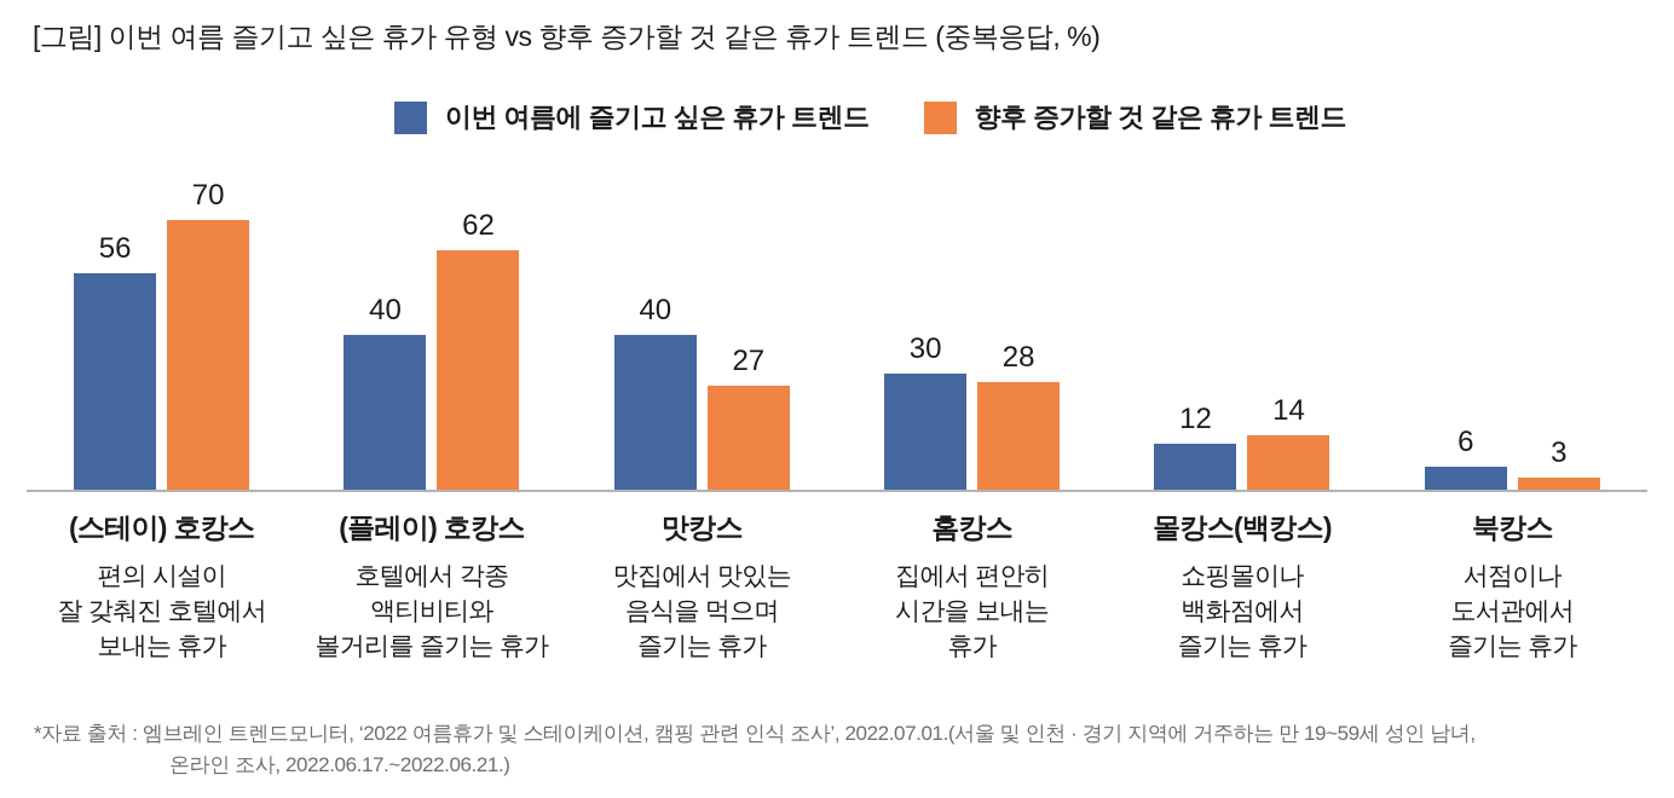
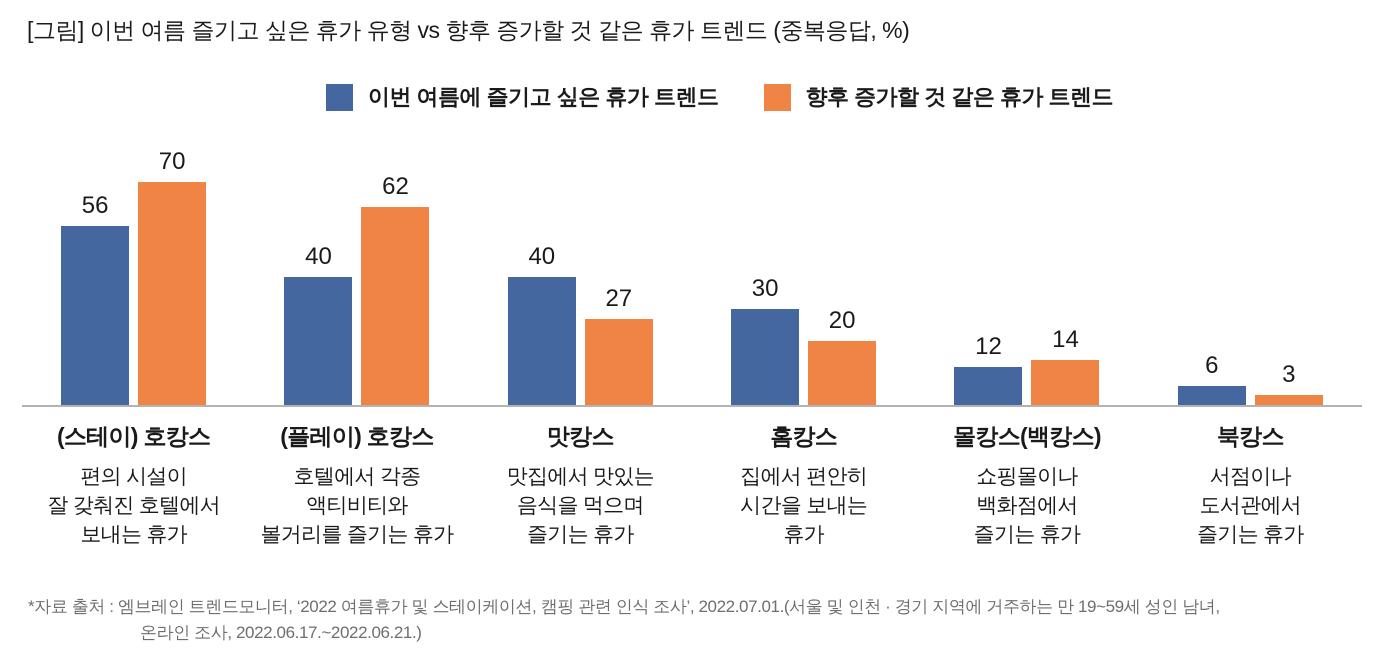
향후 증가할 것 같은 휴가 트렌드/홈캉스: 28 -> 20
